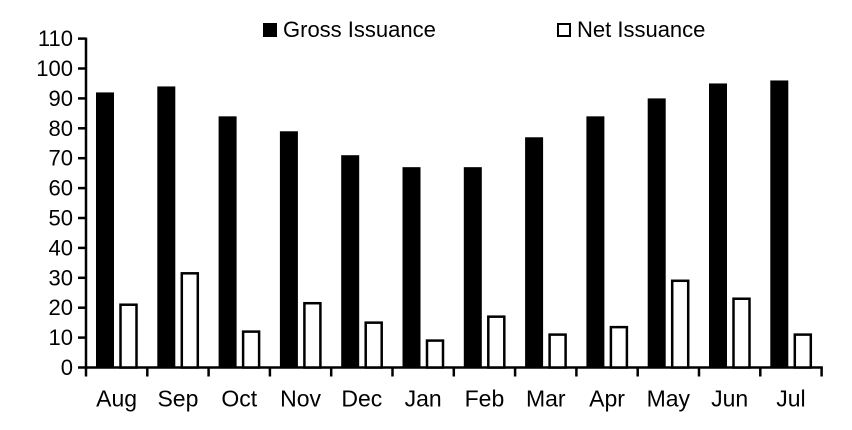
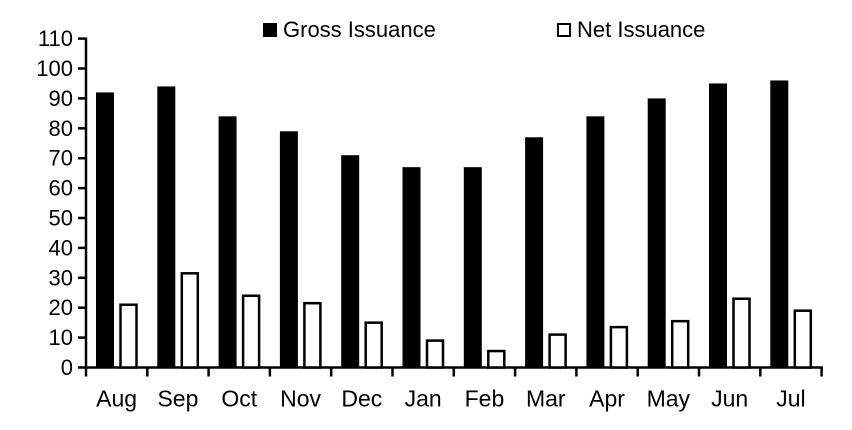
Net Issuance/Oct: 12 -> 24
Net Issuance/Feb: 17 -> 6
Net Issuance/May: 29 -> 16
Net Issuance/Jul: 11 -> 19
